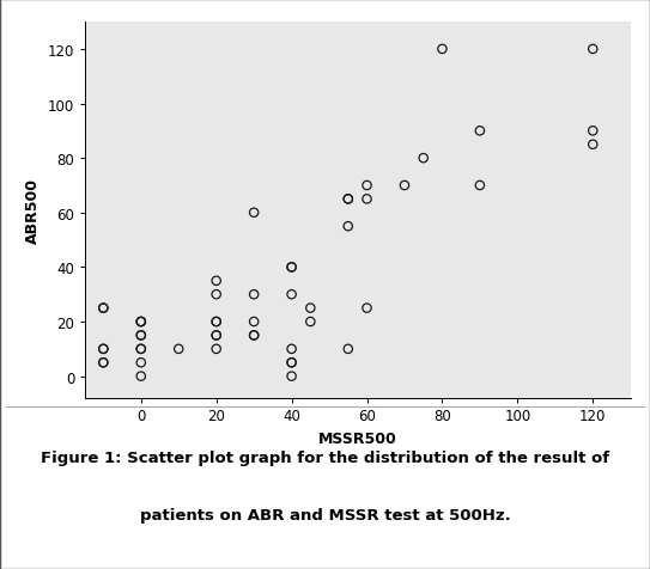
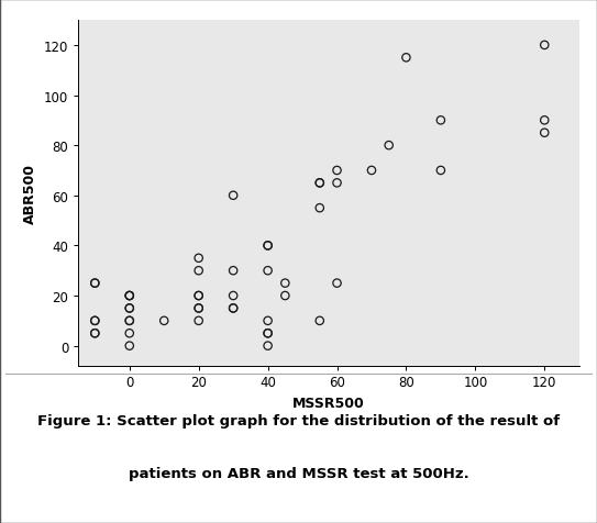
80: 120 -> 115
